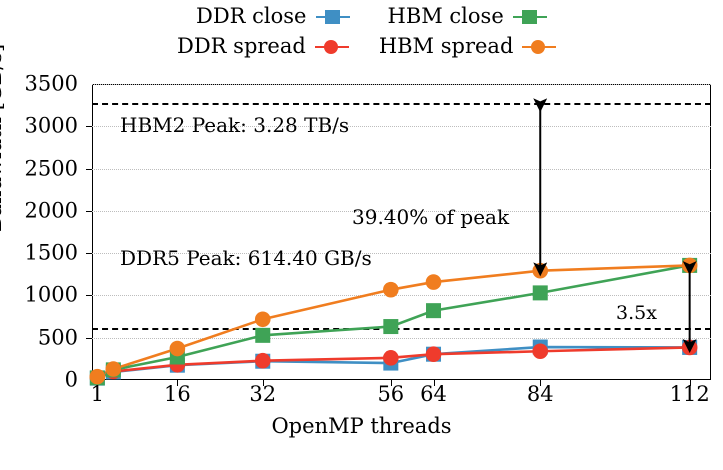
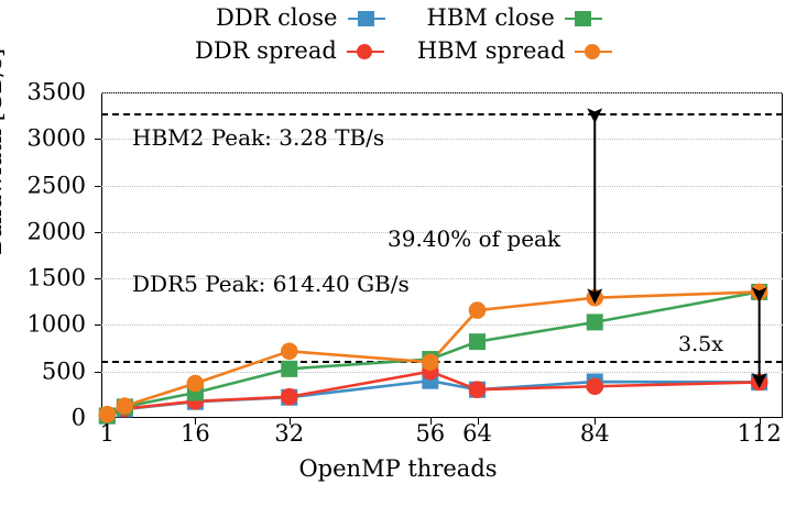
DDR close/56: 200 -> 400
DDR spread/56: 300 -> 500
HBM spread/56: 1100 -> 600
